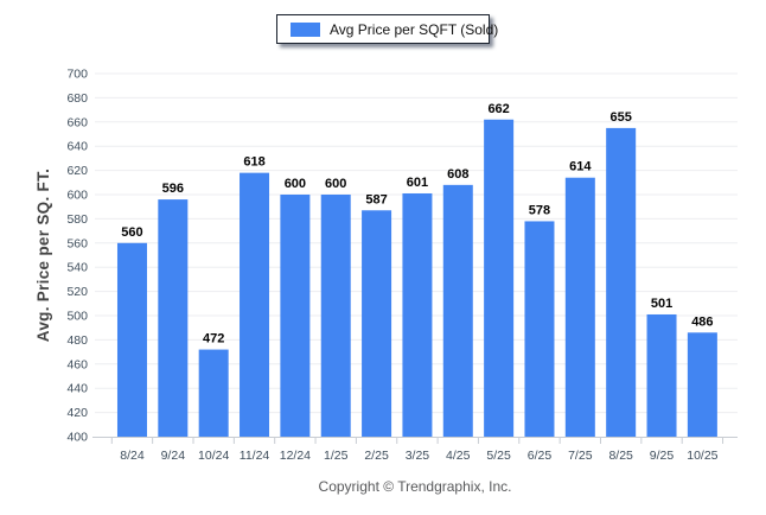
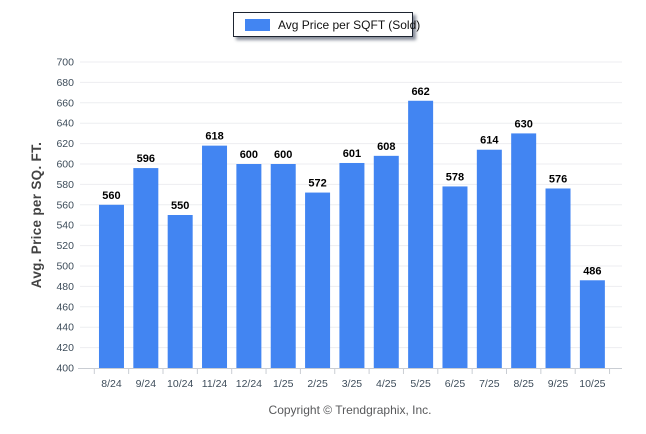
10/24: 472 -> 550
2/25: 587 -> 572
8/25: 655 -> 630
9/25: 501 -> 576
